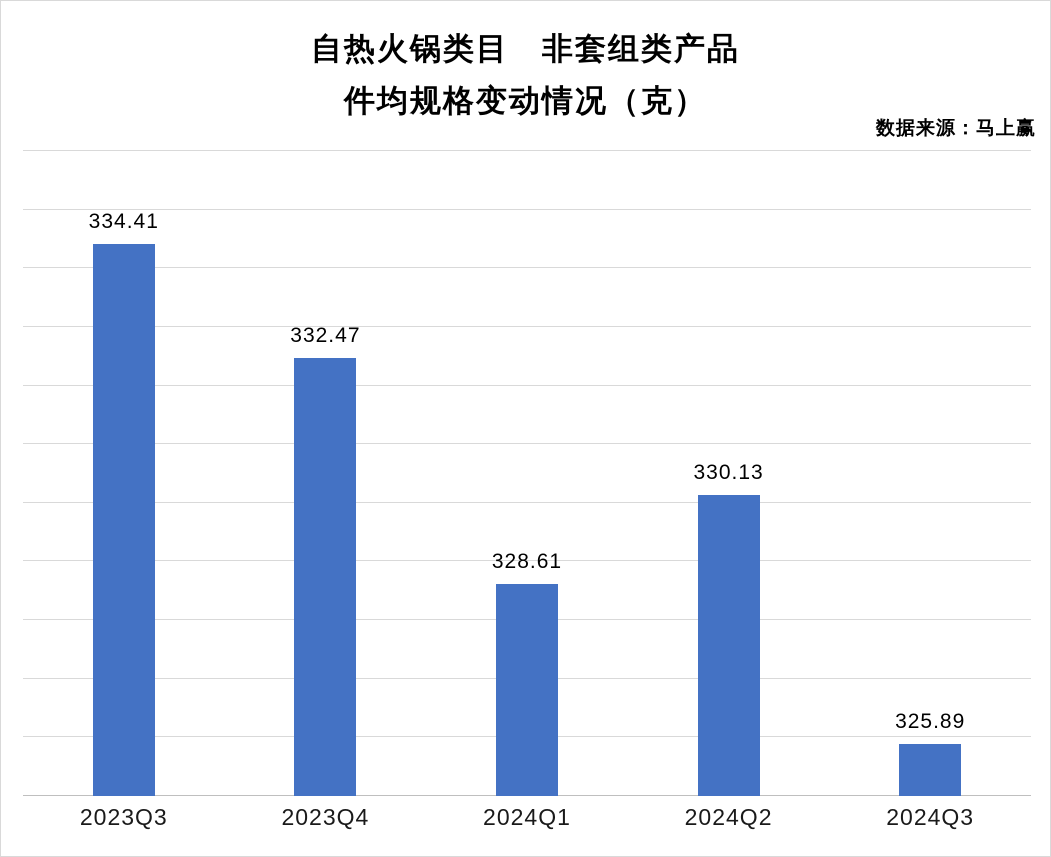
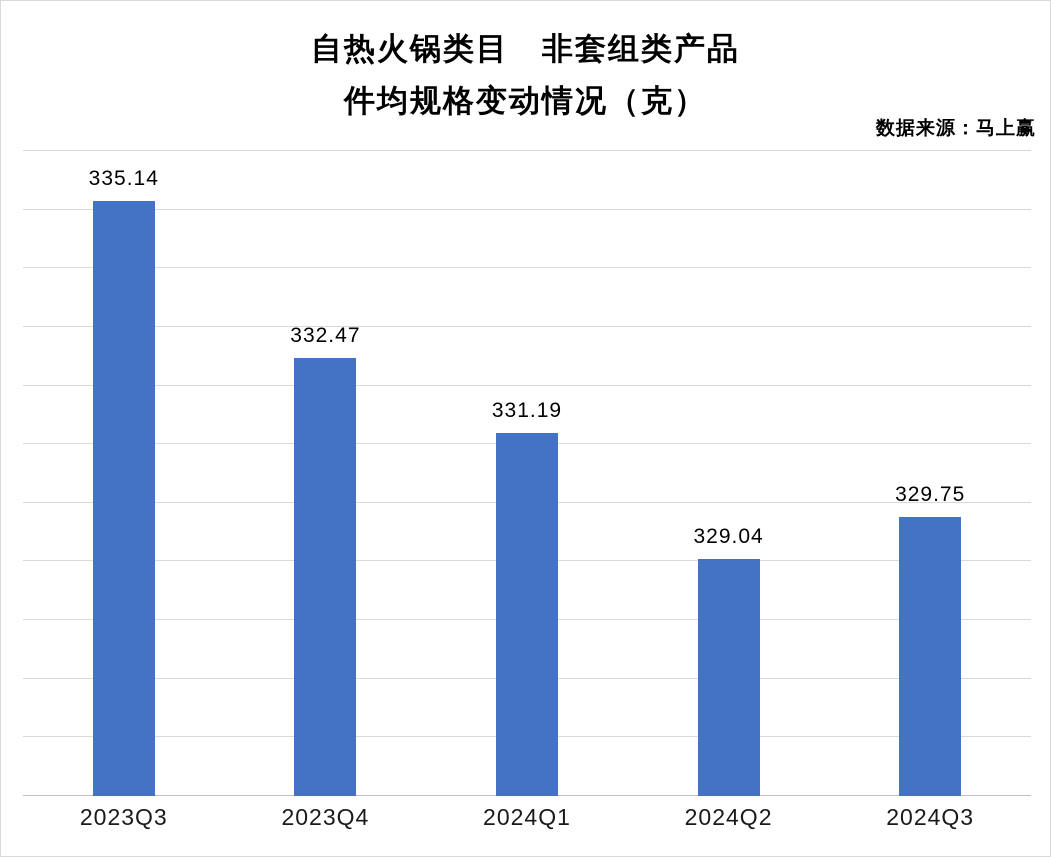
2023Q3: 334.41 -> 335.14
2024Q1: 328.61 -> 331.19
2024Q2: 330.13 -> 329.04
2024Q3: 325.89 -> 329.75
